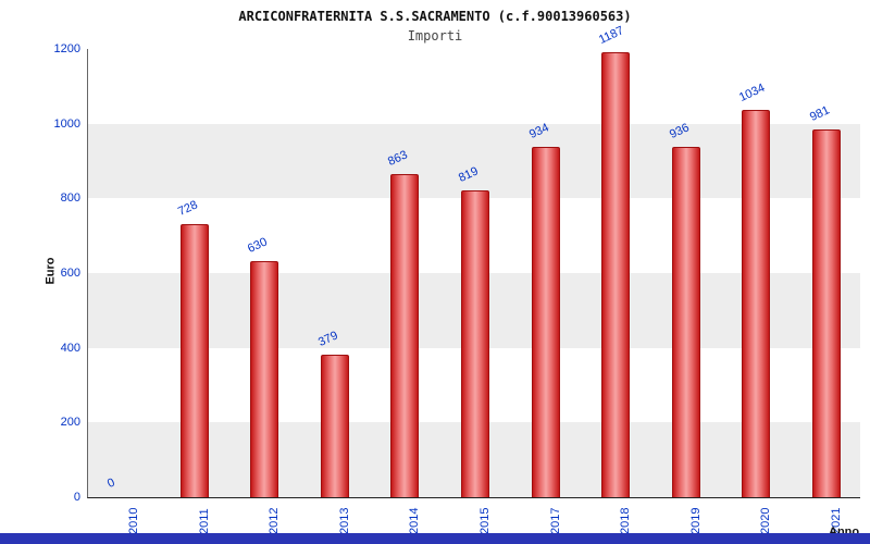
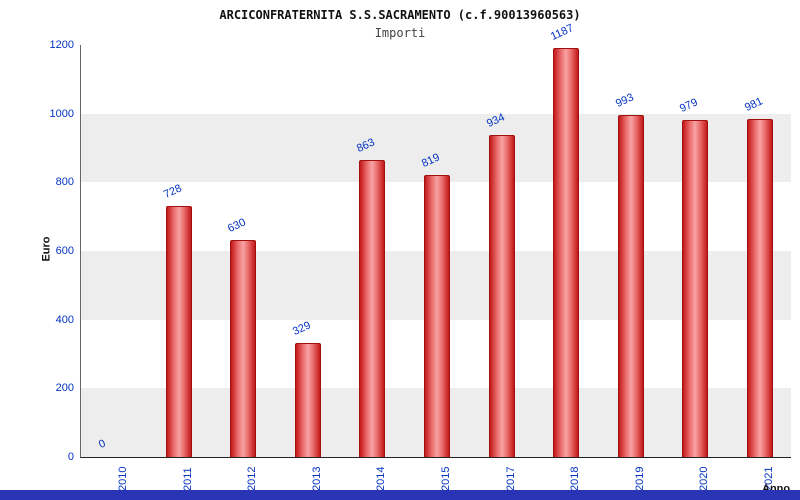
2013: 379 -> 329
2019: 936 -> 993
2020: 1034 -> 979
